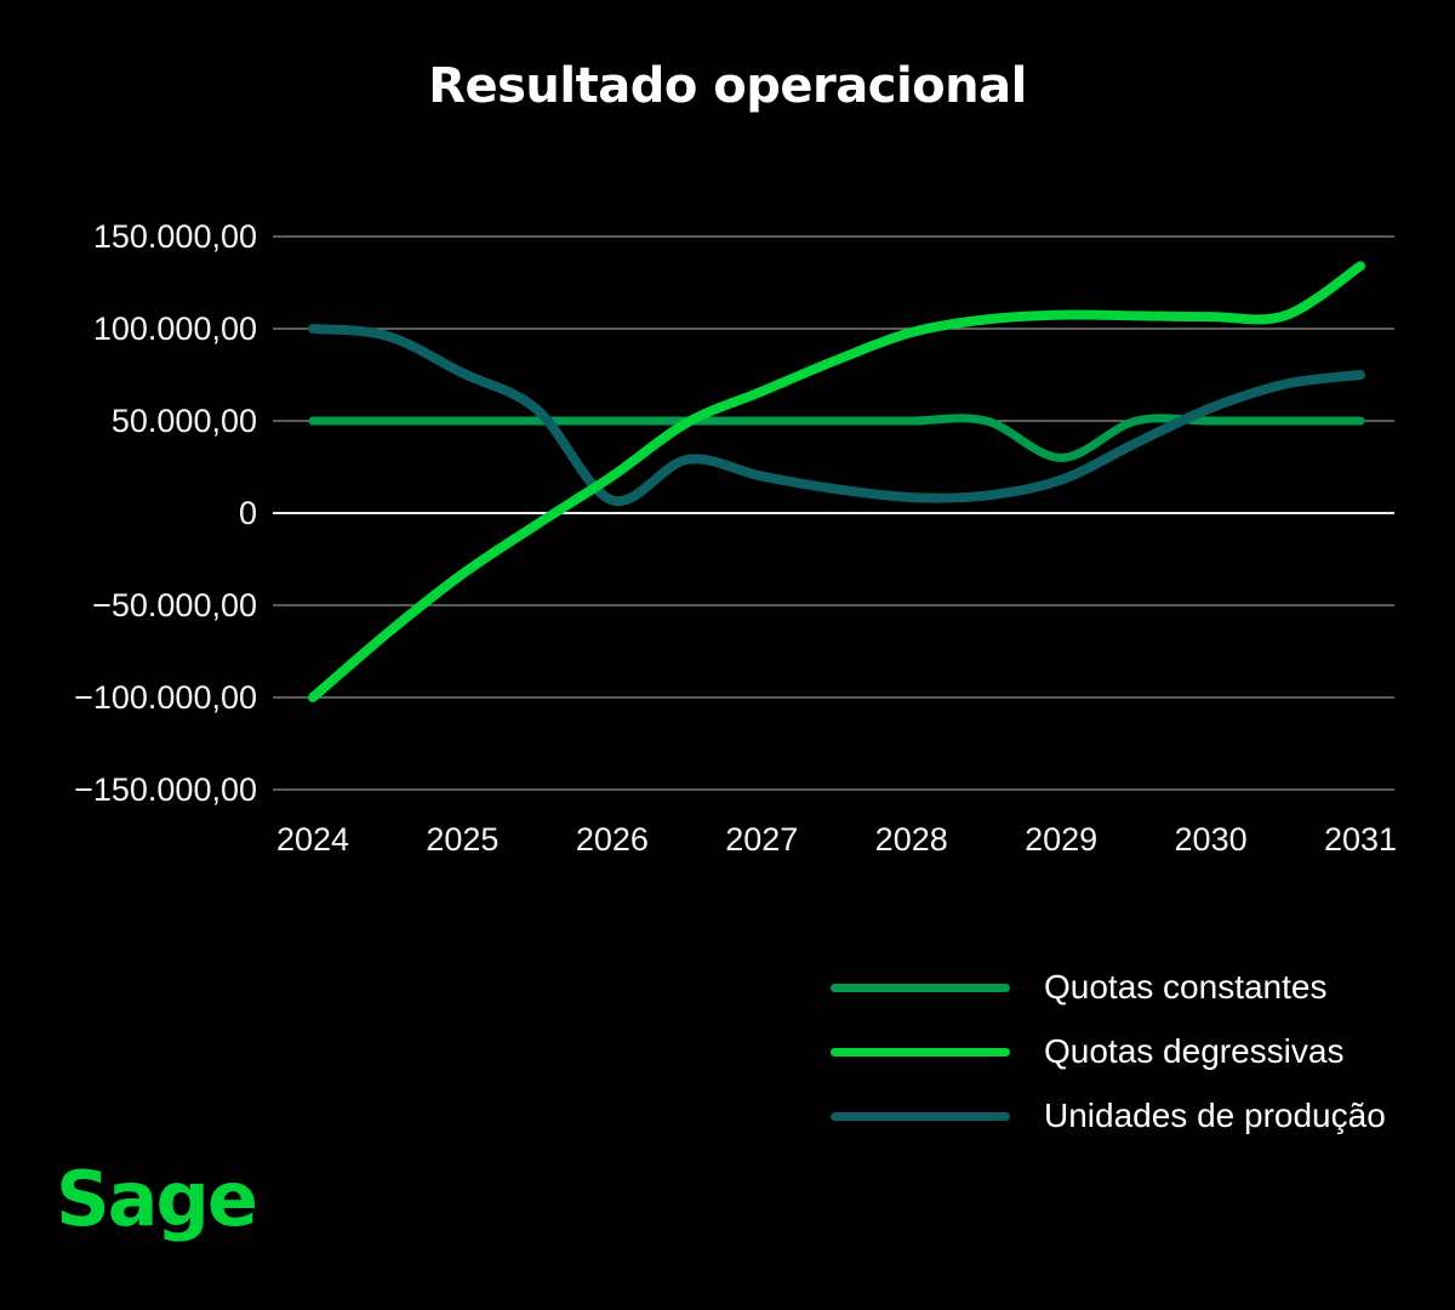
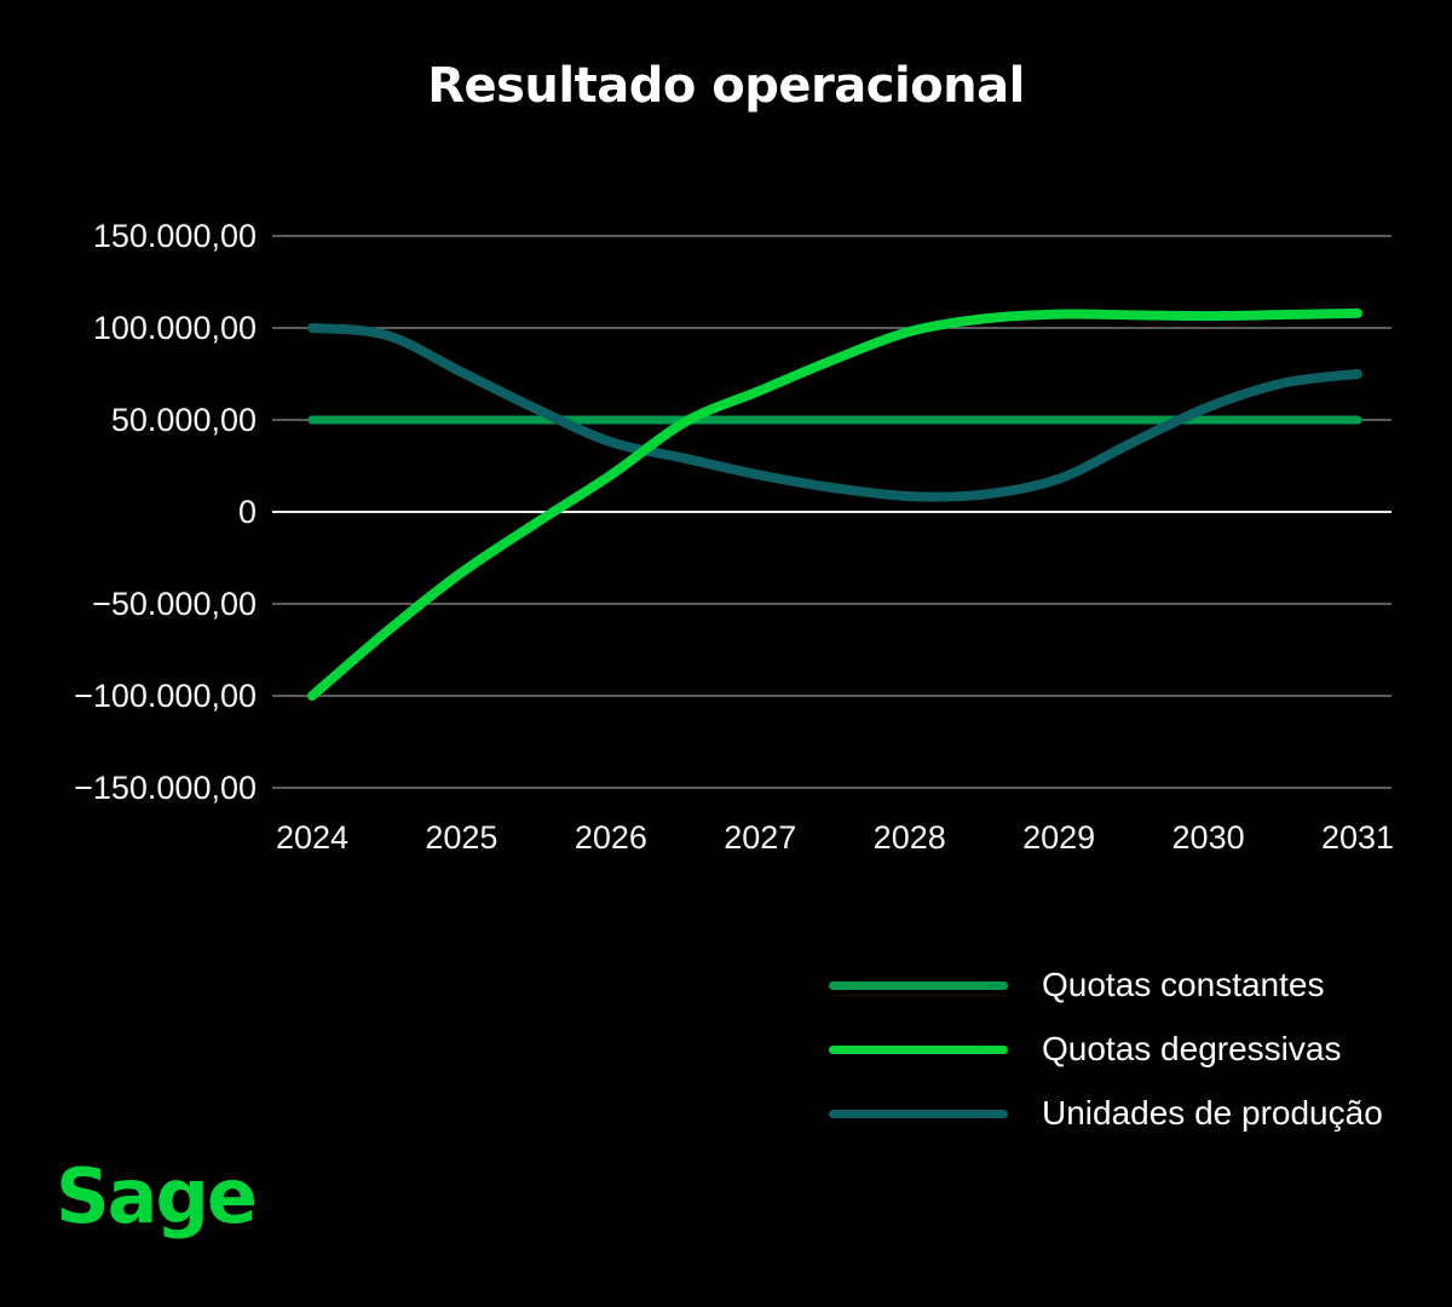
Unidades de produção/2026: 7000 -> 38000
Quotas constantes/2029: 30000 -> 50000
Quotas degressivas/2031: 134000 -> 108000
